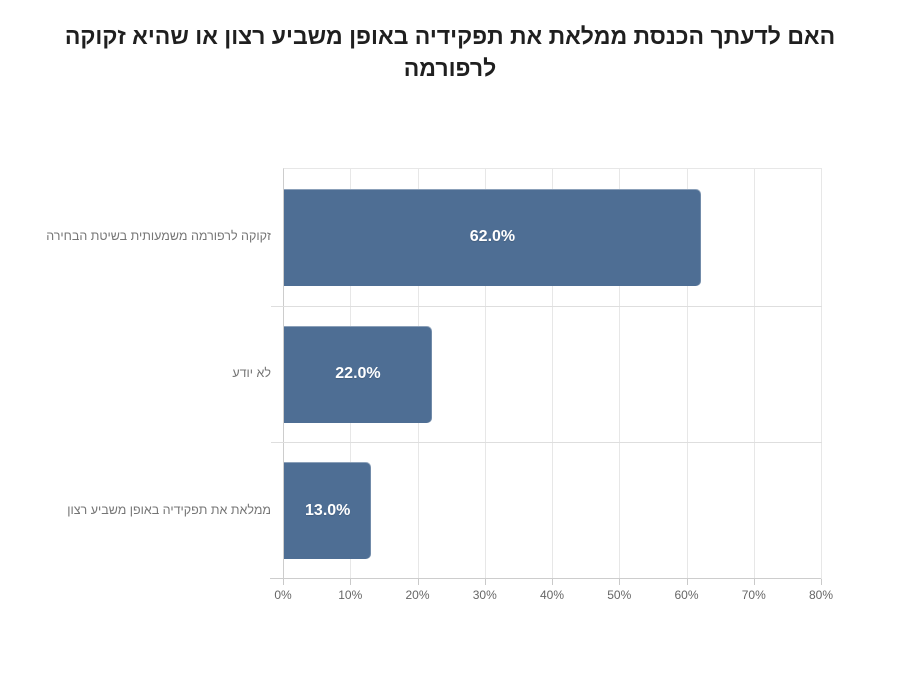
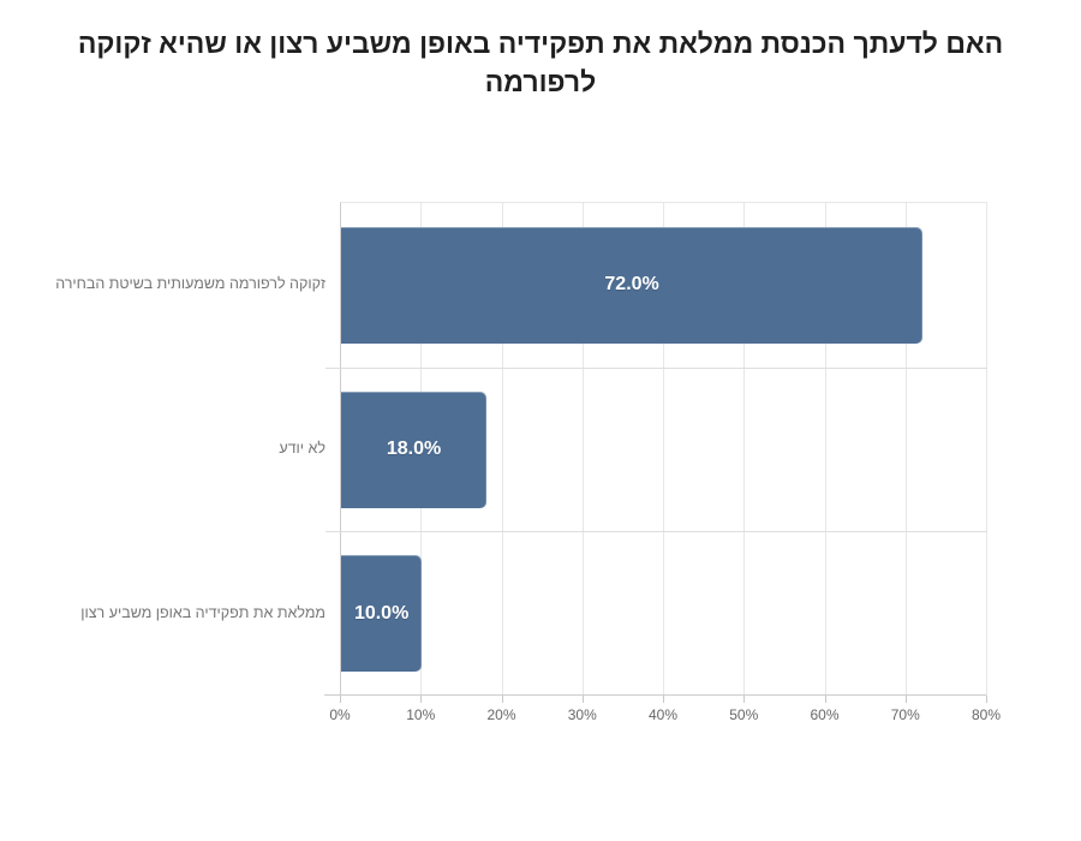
זקוקה לרפורמה משמעותית בשיטת הבחירה: 62.0% -> 72.0%
לא יודע: 22.0% -> 18.0%
ממלאת את תפקידיה באופן משביע רצון: 13.0% -> 10.0%
